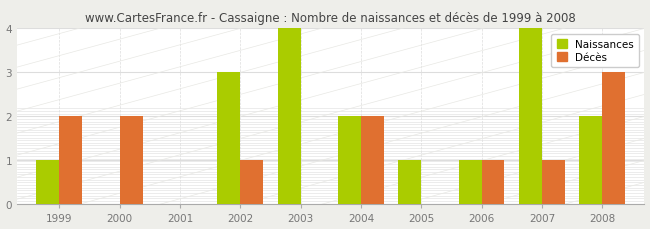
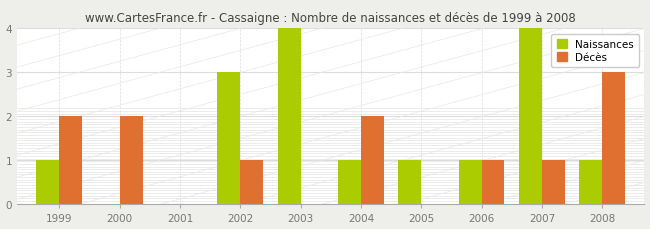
Naissances/2004: 2 -> 1
Naissances/2008: 2 -> 1
